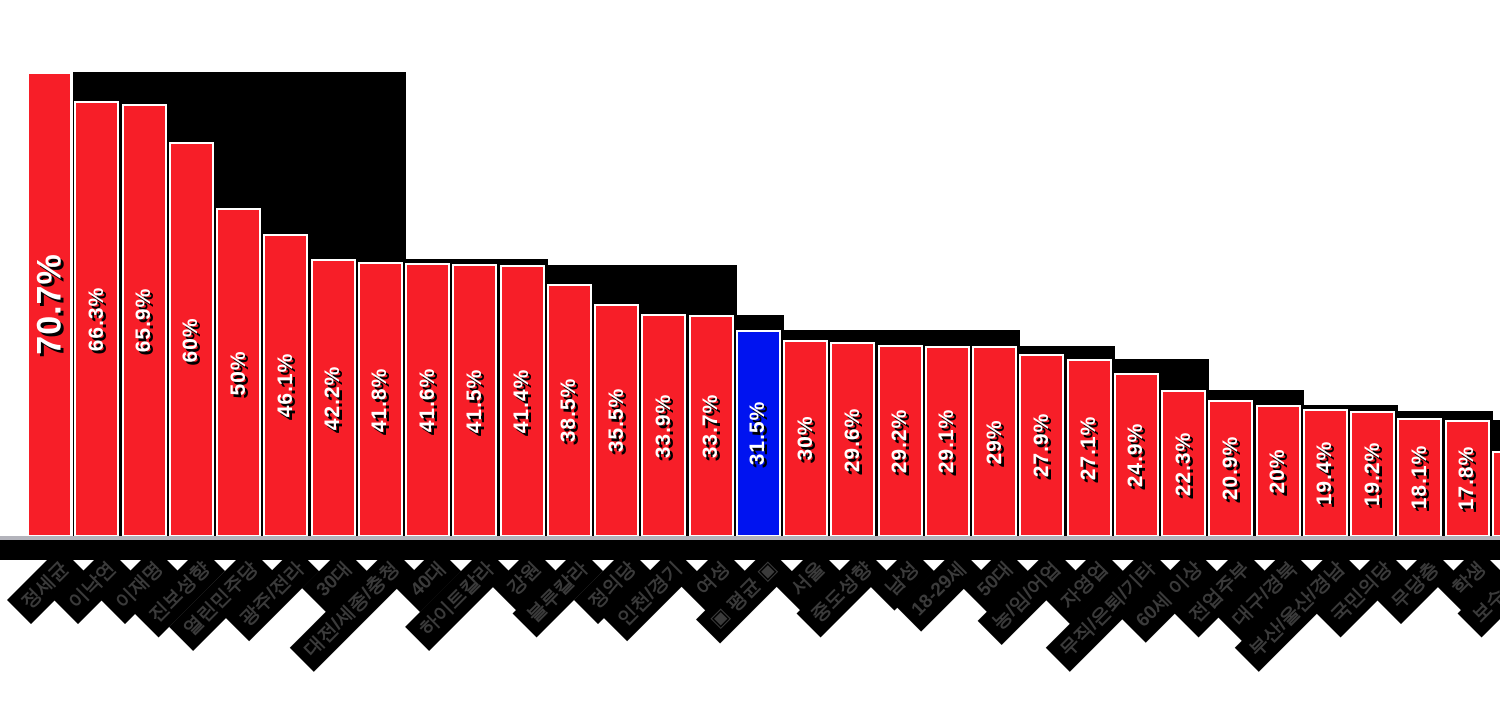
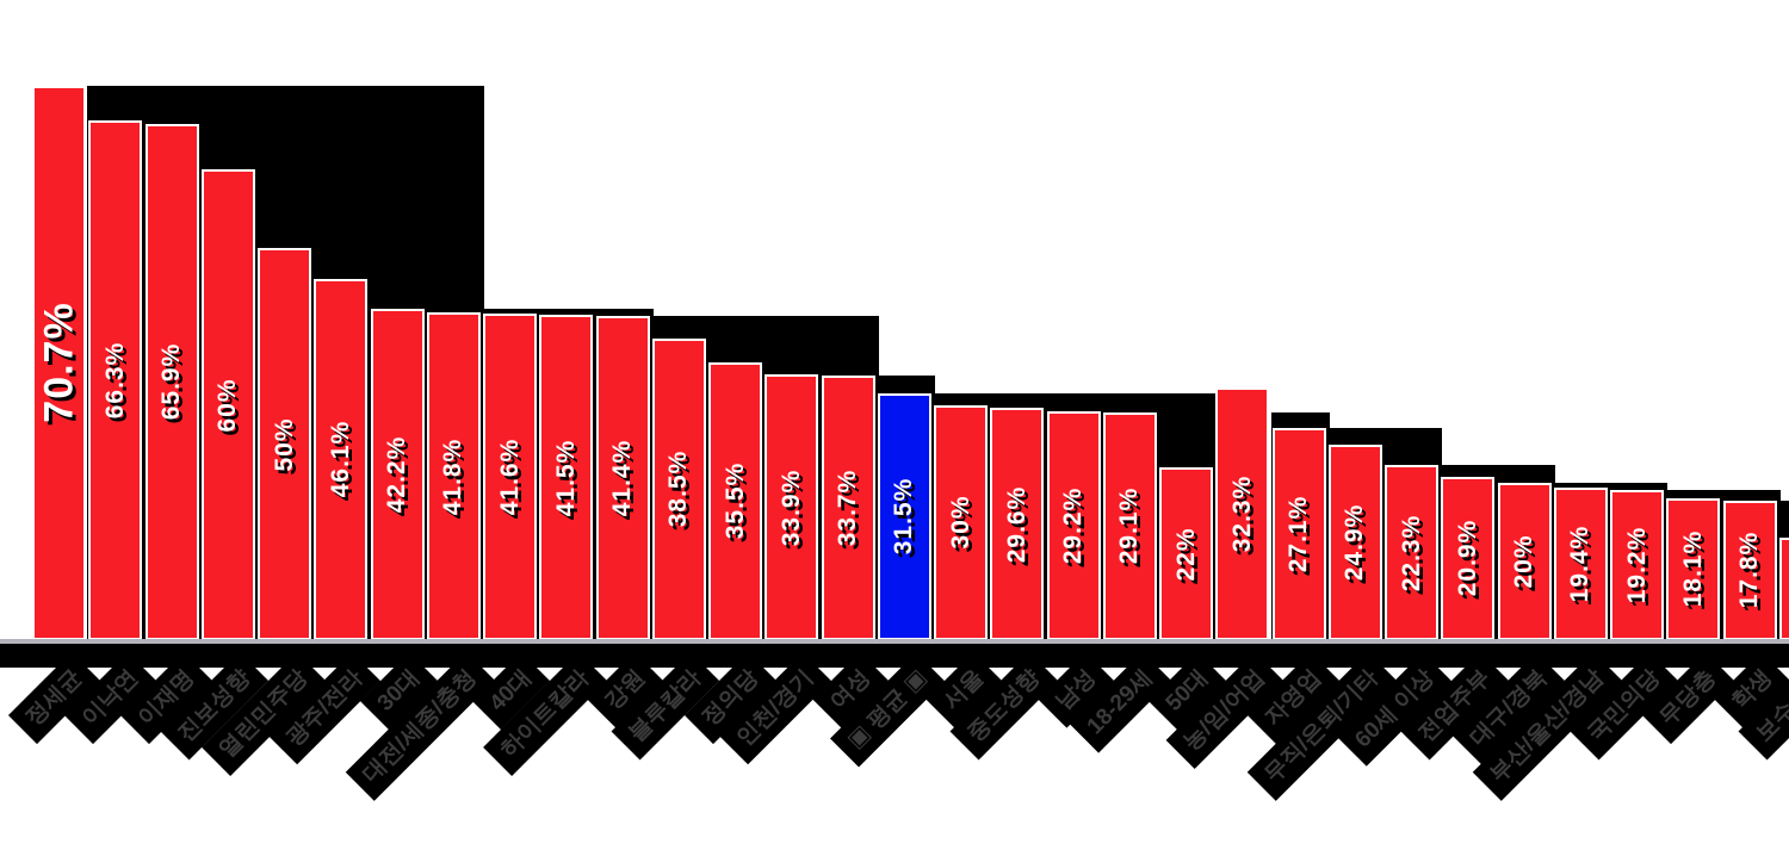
50대: 29% -> 22%
농/임/어업: 27.9% -> 32.3%
